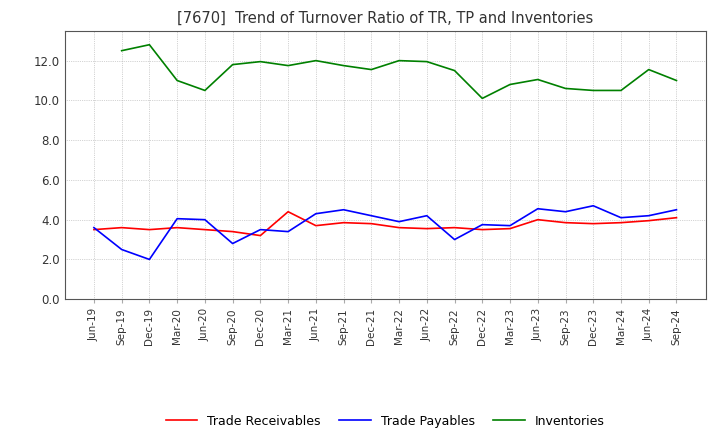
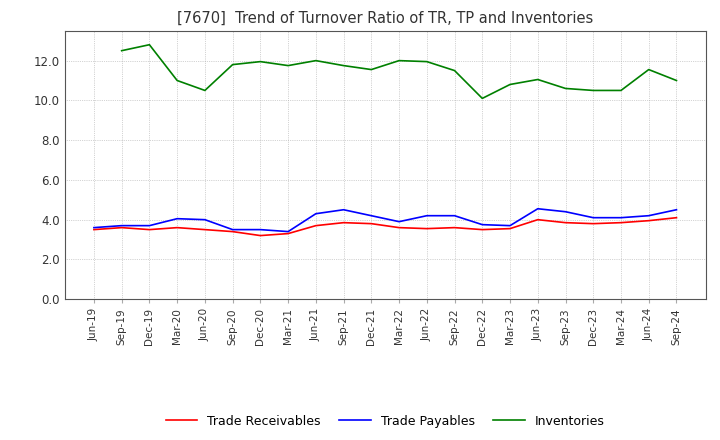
Trade Payables/Sep-19: 2.5 -> 3.7
Trade Payables/Dec-19: 2.0 -> 3.7
Trade Payables/Sep-20: 2.8 -> 3.5
Trade Receivables/Mar-21: 4.4 -> 3.3
Trade Payables/Sep-22: 3.0 -> 4.2
Trade Payables/Dec-23: 4.7 -> 4.1
